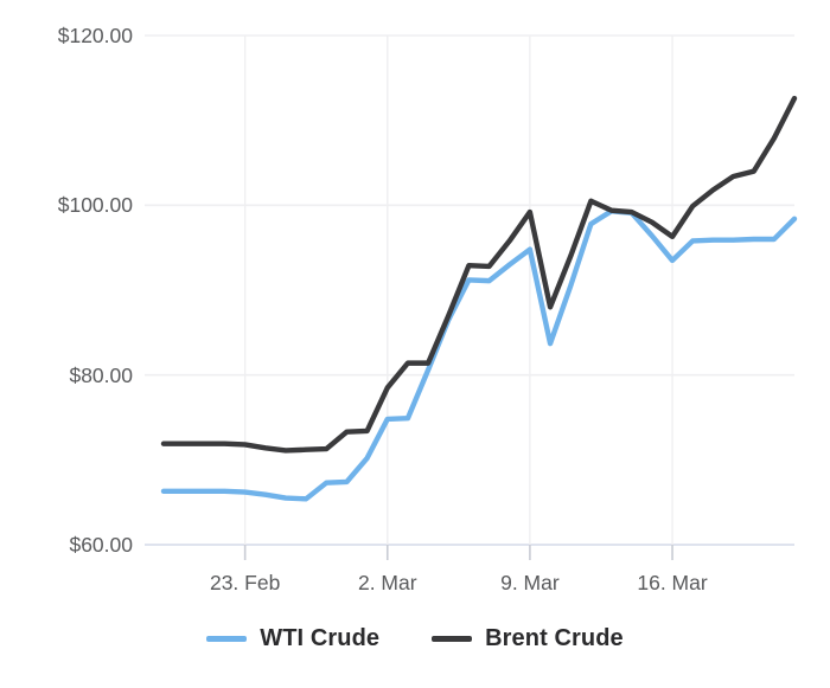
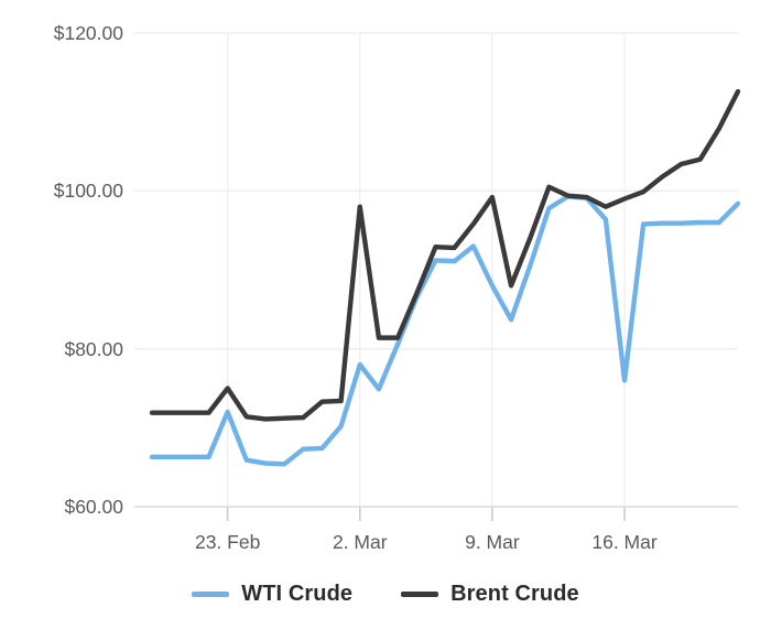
WTI Crude/23. Feb: $66 -> $72
Brent Crude/23. Feb: $72 -> $75
WTI Crude/2. Mar: $75 -> $78
Brent Crude/2. Mar: $78 -> $98
WTI Crude/9. Mar: $95 -> $88
WTI Crude/16. Mar: $94 -> $76
Brent Crude/16. Mar: $96 -> $99
